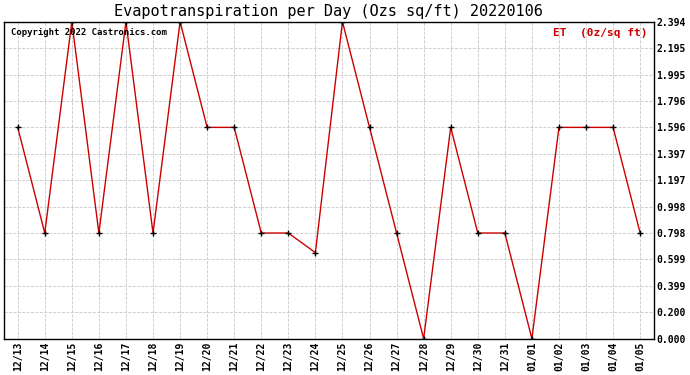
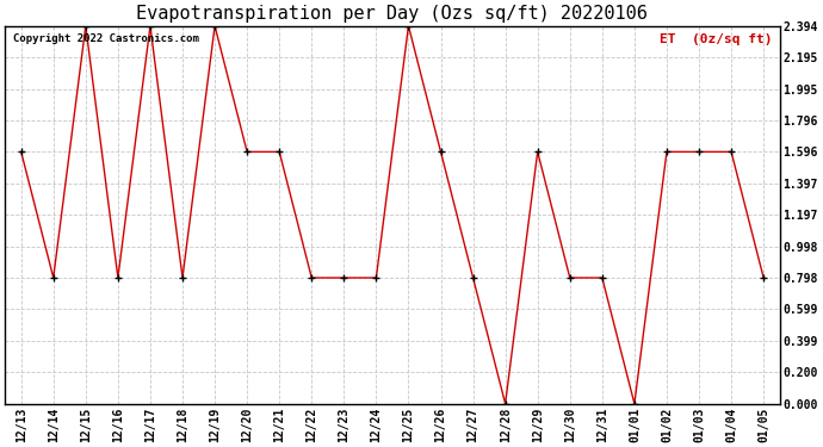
12/24: 0.65 -> 0.80
